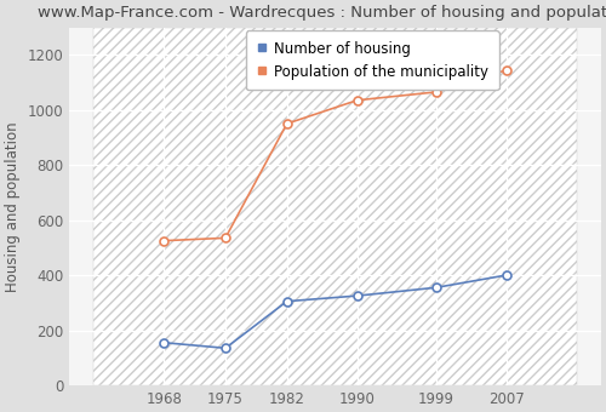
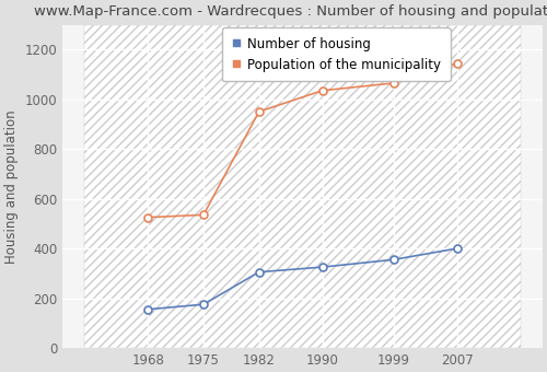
Number of housing/1975: 135 -> 175
